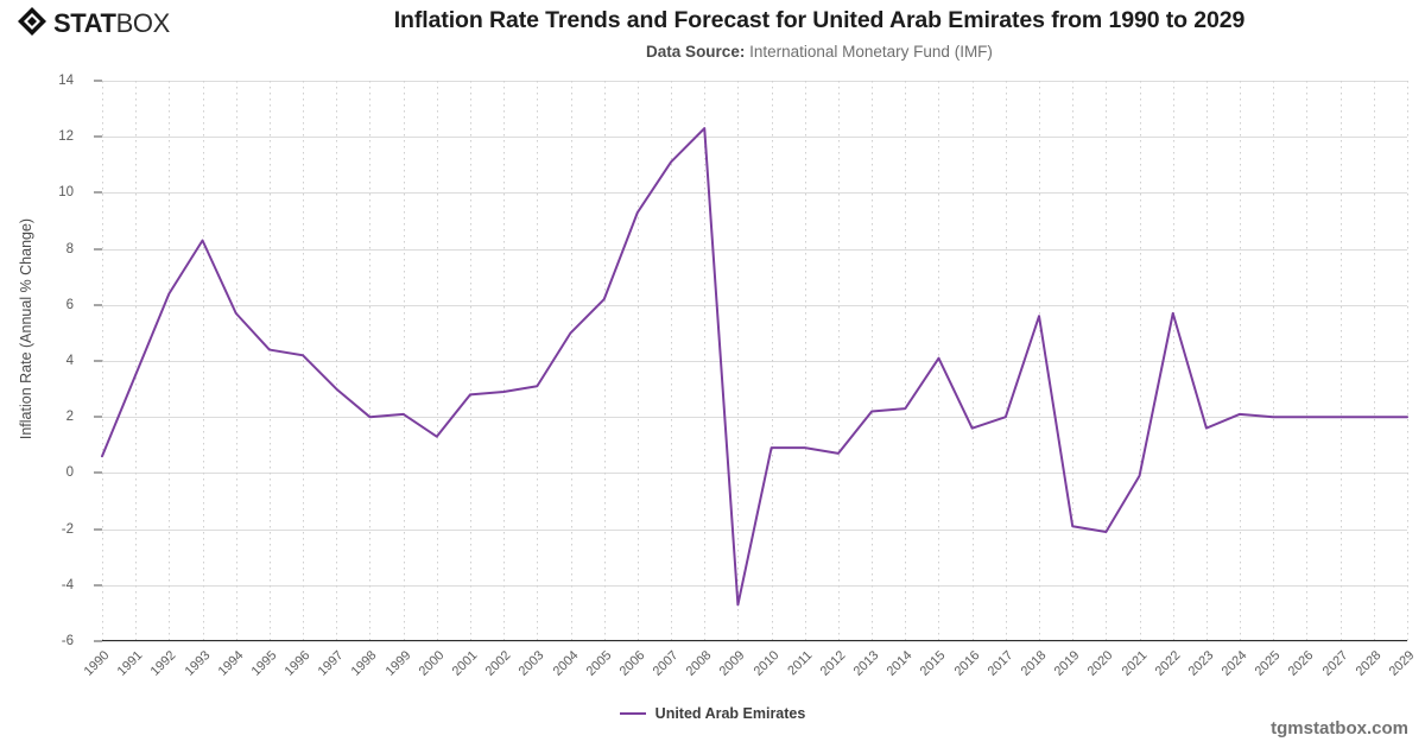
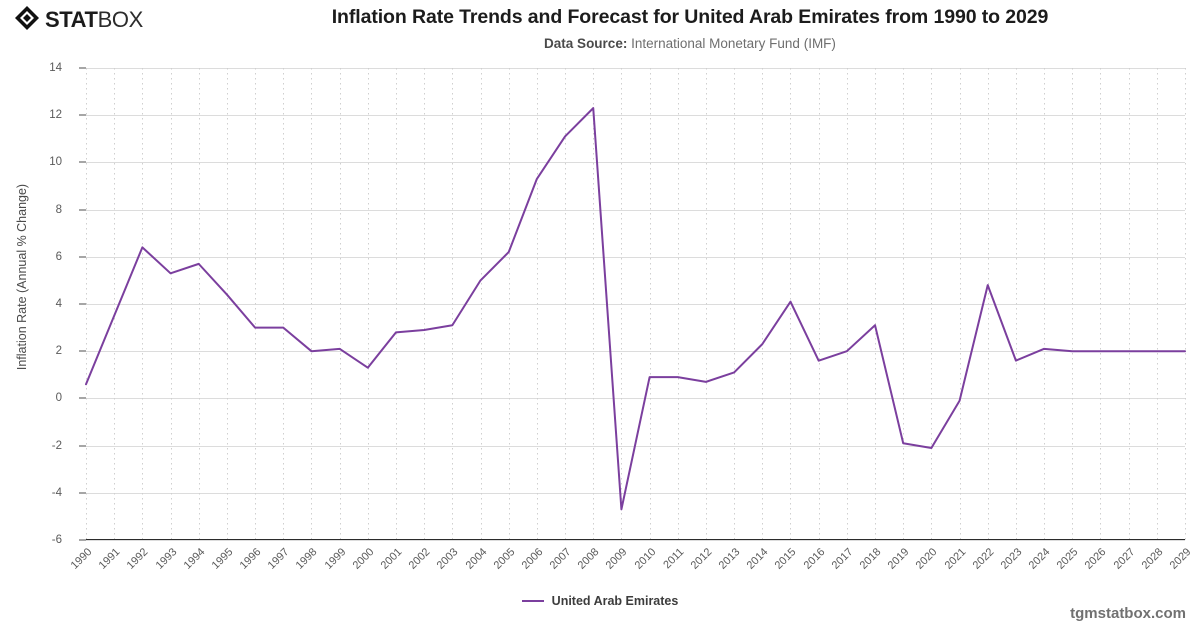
1993: 8.3 -> 5.3
1996: 4.2 -> 3.0
2013: 2.2 -> 1.1
2018: 5.6 -> 3.1
2022: 5.7 -> 4.8
